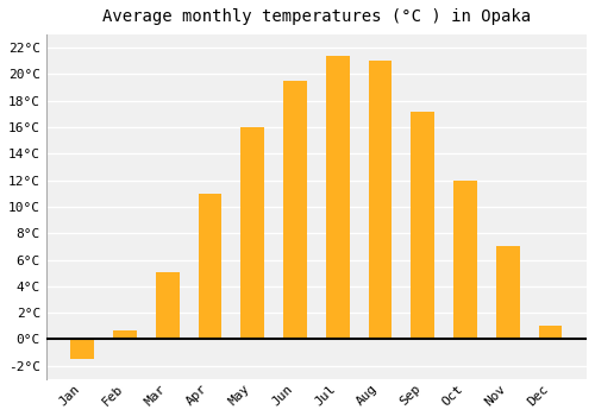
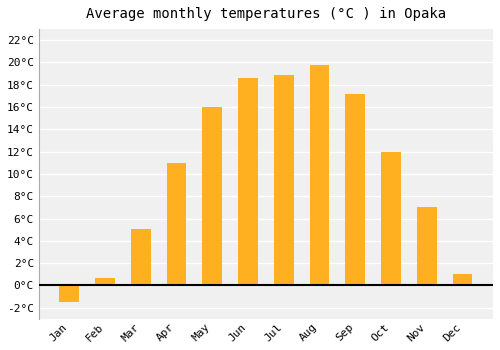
Jun: 19.5°C -> 18.6°C
Jul: 21.4°C -> 18.9°C
Aug: 21.0°C -> 19.8°C
